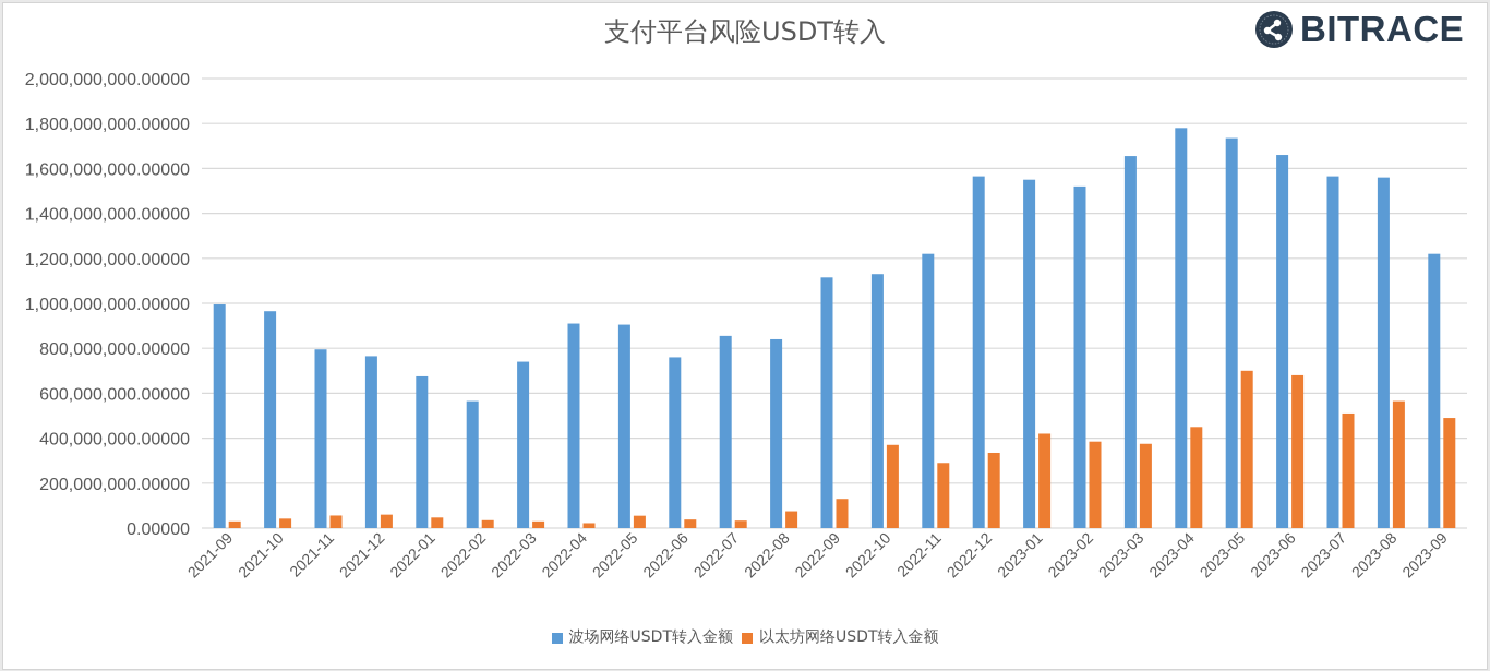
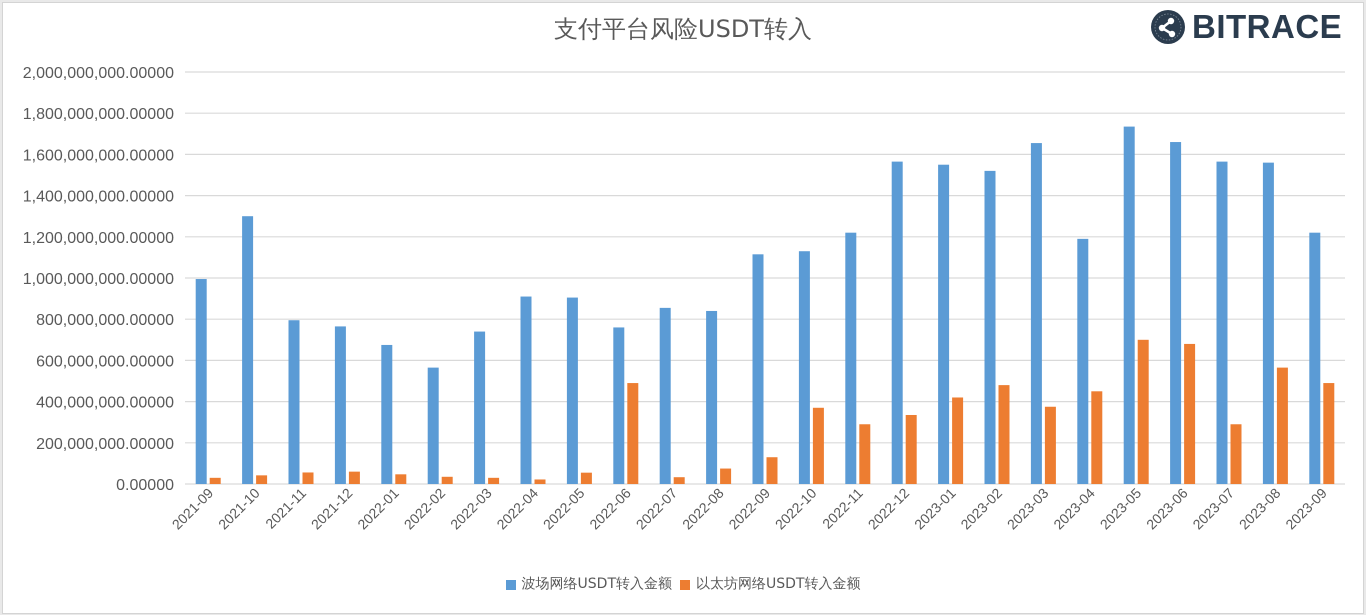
波场网络USDT转入金额/2021-10: 960000000 -> 1300000000
以太坊网络USDT转入金额/2022-06: 40000000 -> 490000000
以太坊网络USDT转入金额/2023-02: 380000000 -> 480000000
波场网络USDT转入金额/2023-04: 1780000000 -> 1190000000
以太坊网络USDT转入金额/2023-07: 510000000 -> 290000000
